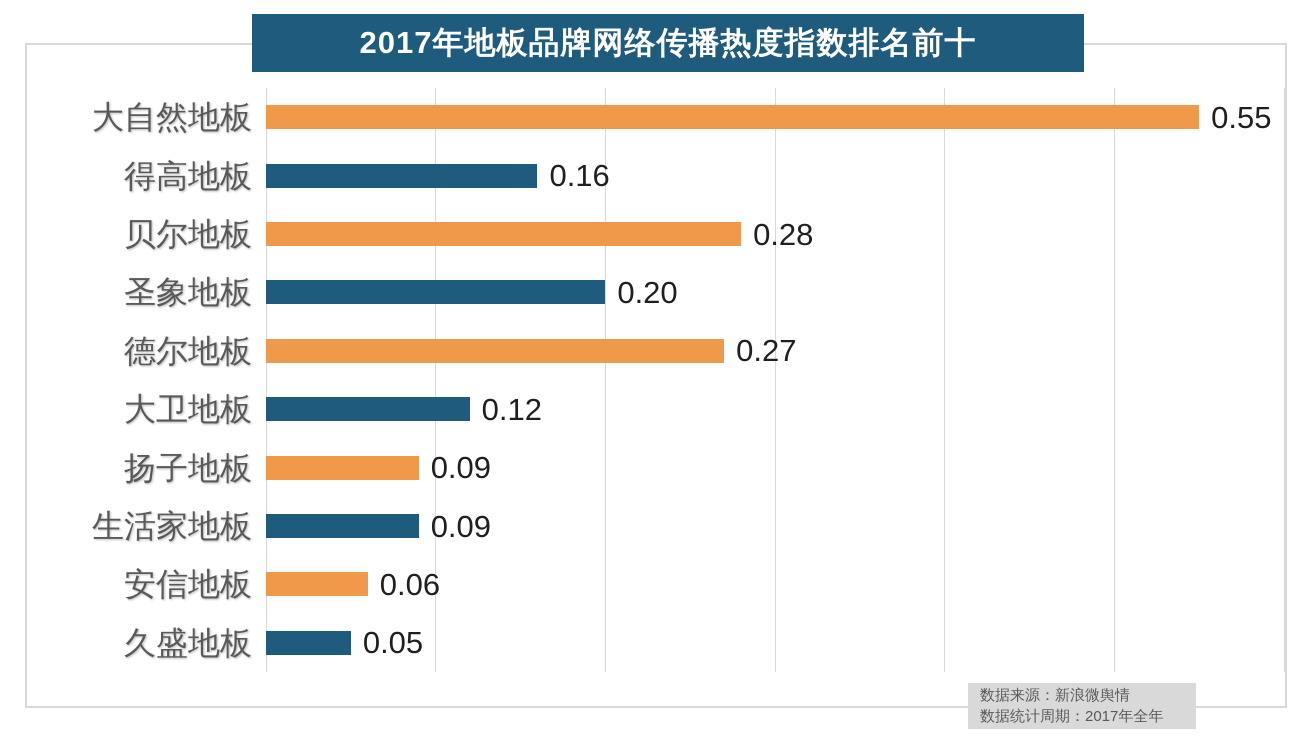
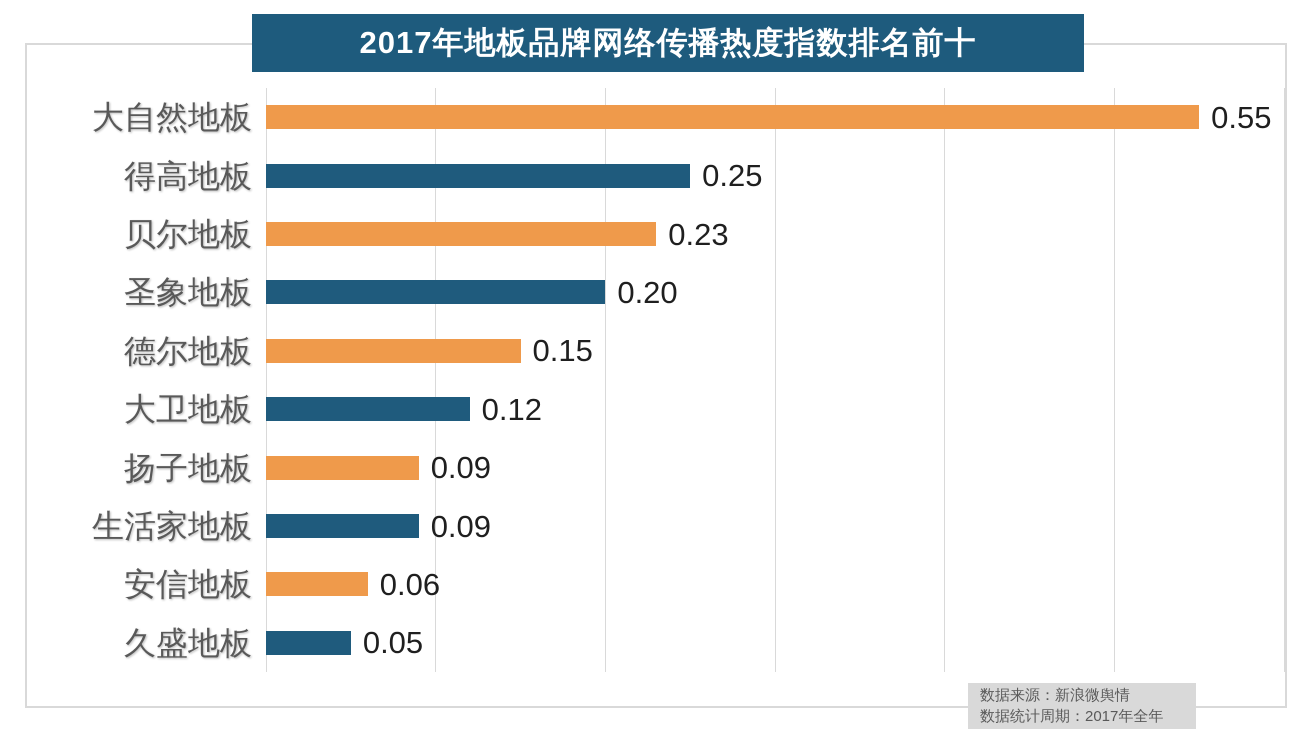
得高地板: 0.16 -> 0.25
贝尔地板: 0.28 -> 0.23
德尔地板: 0.27 -> 0.15
